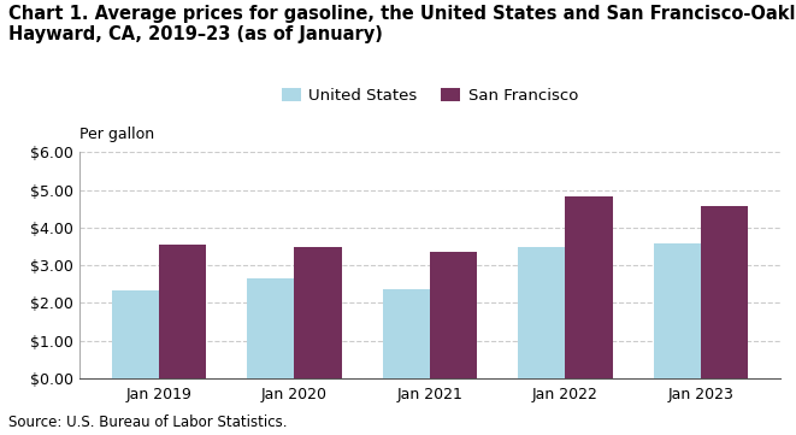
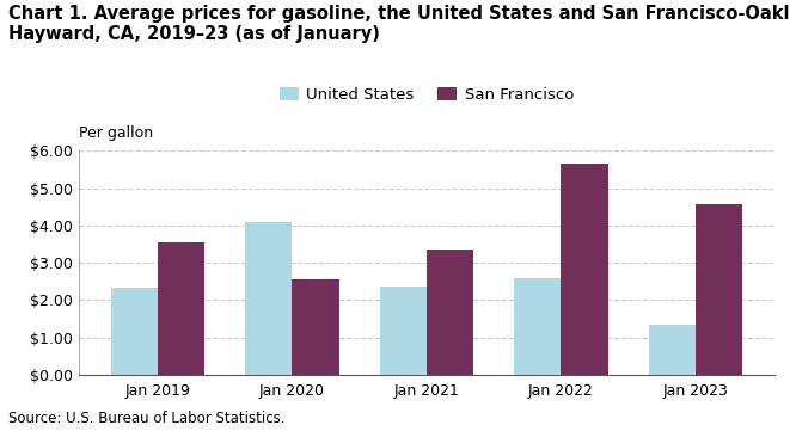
United States/Jan 2020: $2.65 -> $4.10
San Francisco/Jan 2020: $3.48 -> $2.55
United States/Jan 2022: $3.50 -> $2.60
San Francisco/Jan 2022: $4.82 -> $5.65
United States/Jan 2023: $3.59 -> $1.35
